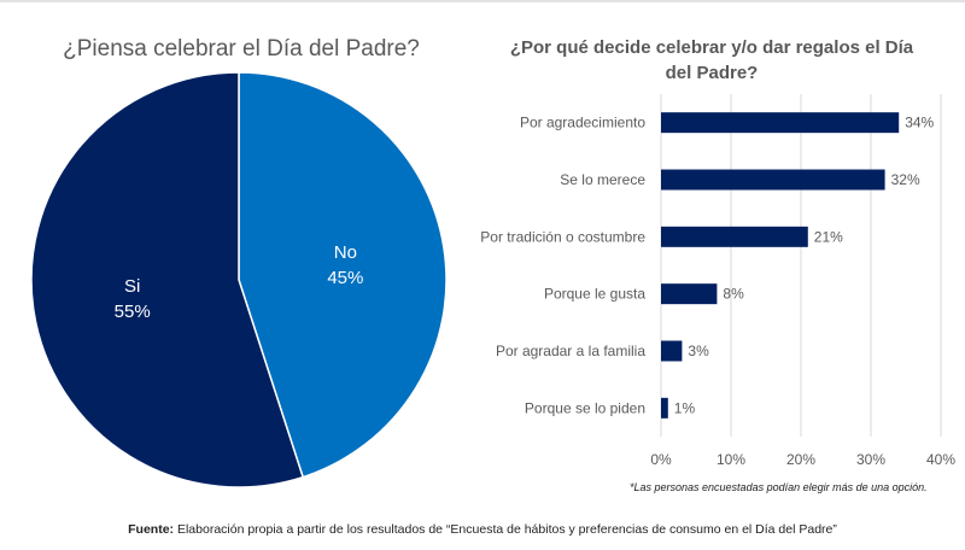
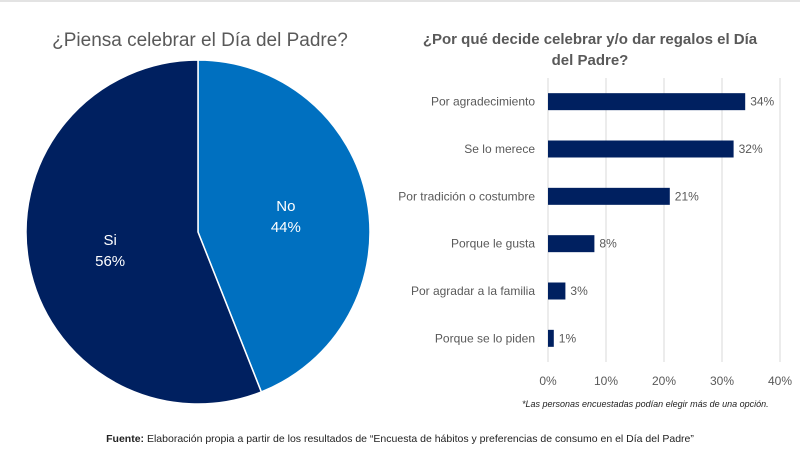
¿Piensa celebrar el Día del Padre?/No: 45% -> 44%
¿Piensa celebrar el Día del Padre?/Si: 55% -> 56%
